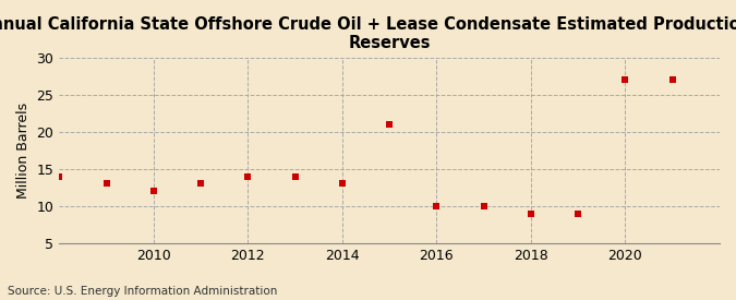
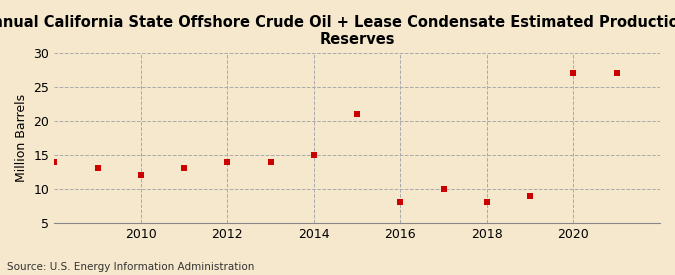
2014: 13 -> 15
2016: 10 -> 8
2018: 9 -> 8
